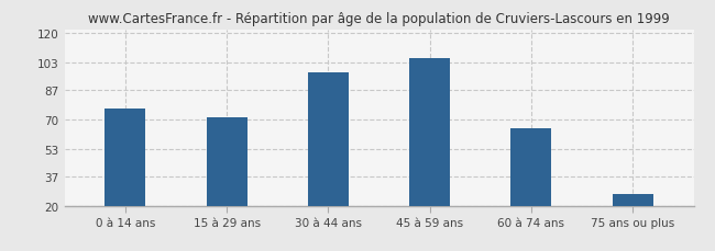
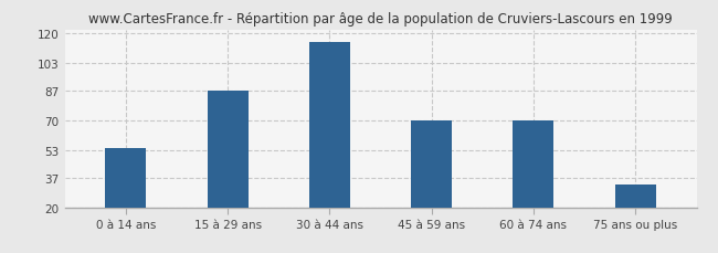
0 à 14 ans: 76 -> 54
15 à 29 ans: 71 -> 87
30 à 44 ans: 97 -> 115
45 à 59 ans: 105 -> 70
60 à 74 ans: 65 -> 70
75 ans ou plus: 27 -> 33
